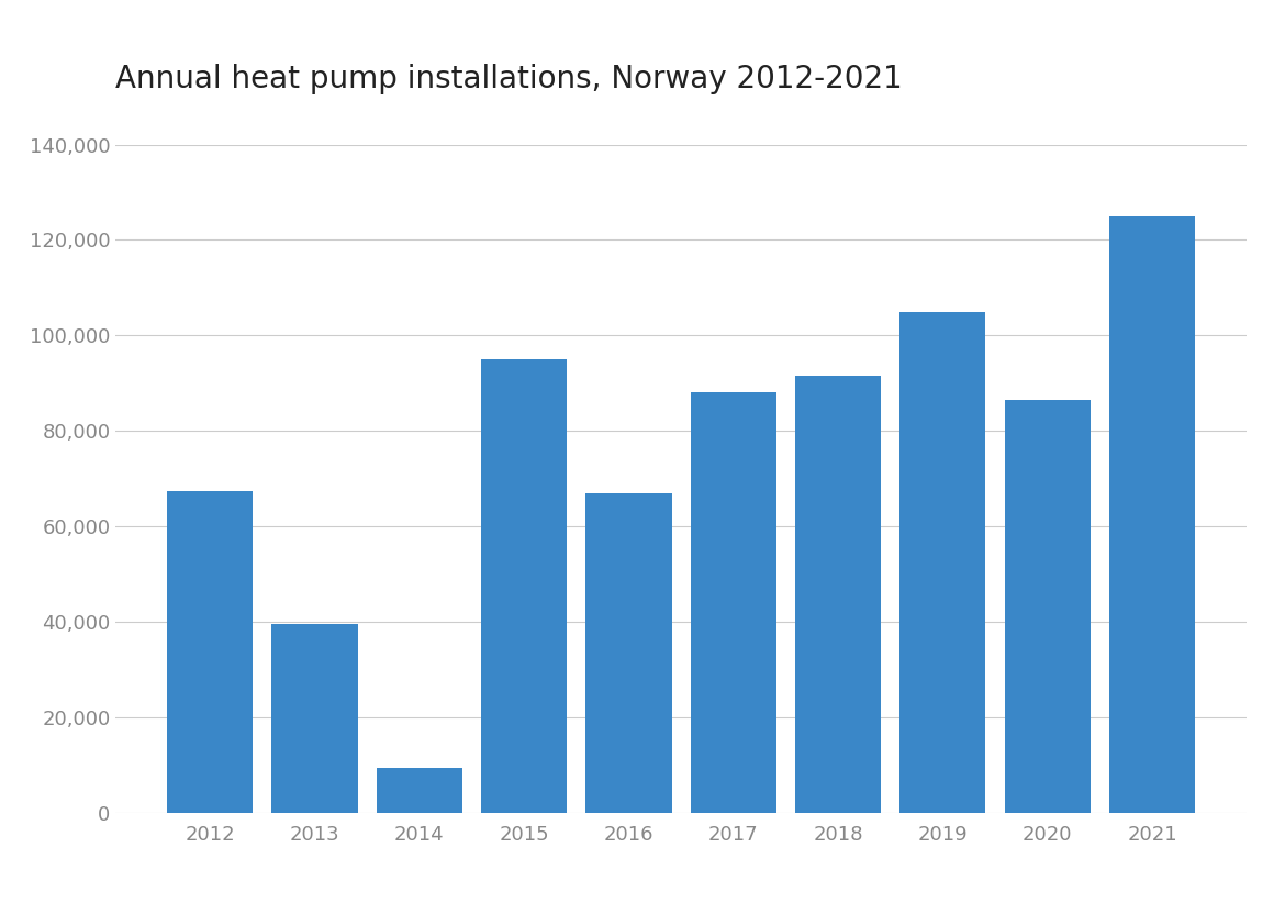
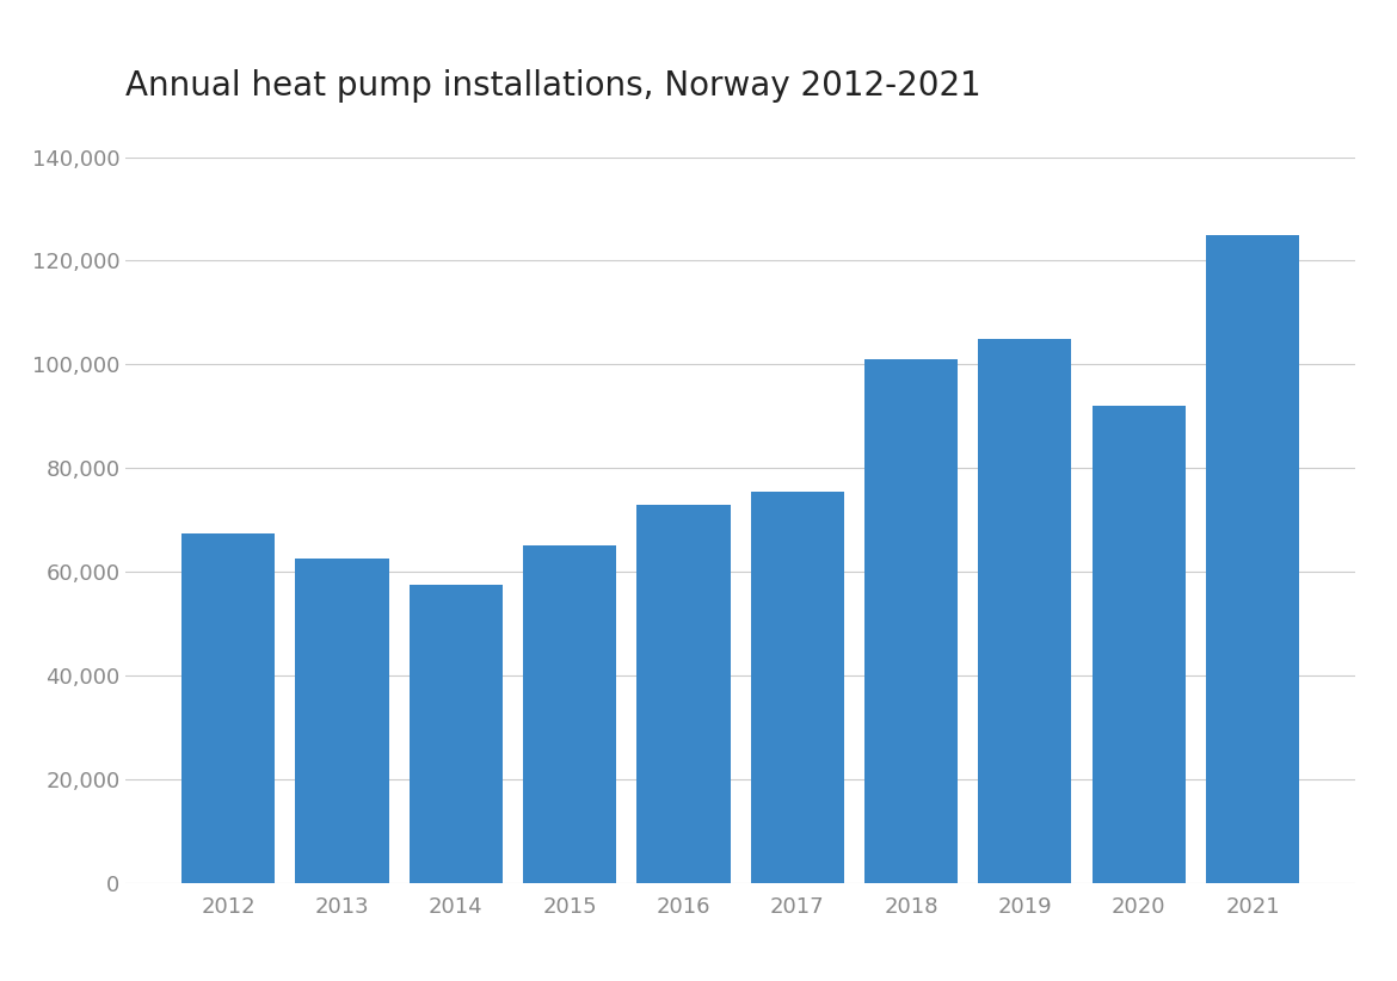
2013: 39,500 -> 62,500
2014: 9,500 -> 57,500
2015: 95,000 -> 65,000
2016: 67,000 -> 73,000
2017: 88,000 -> 75,500
2018: 91,500 -> 101,000
2020: 86,500 -> 92,000
